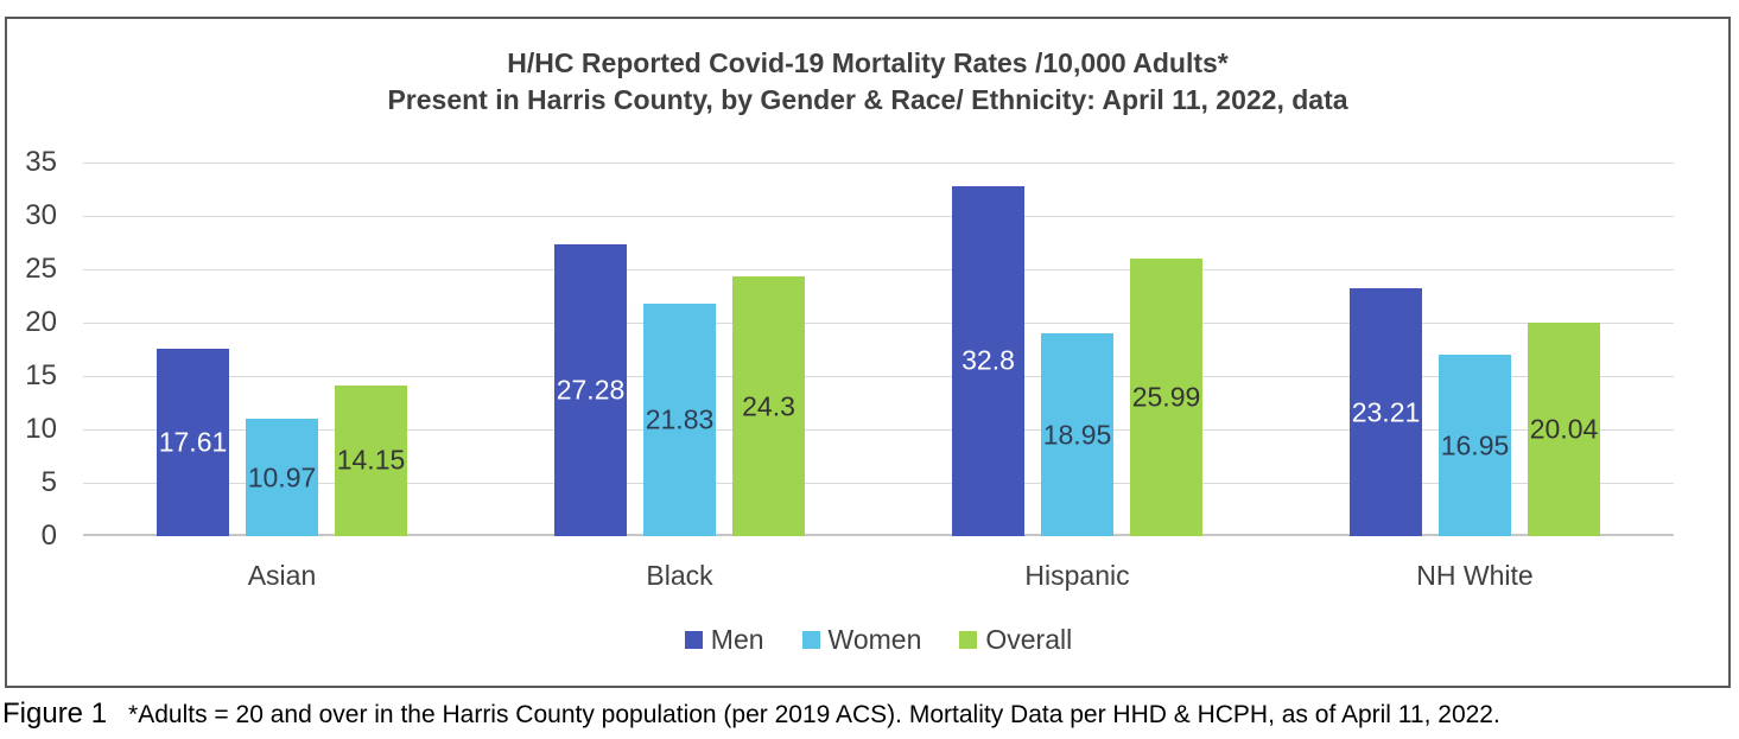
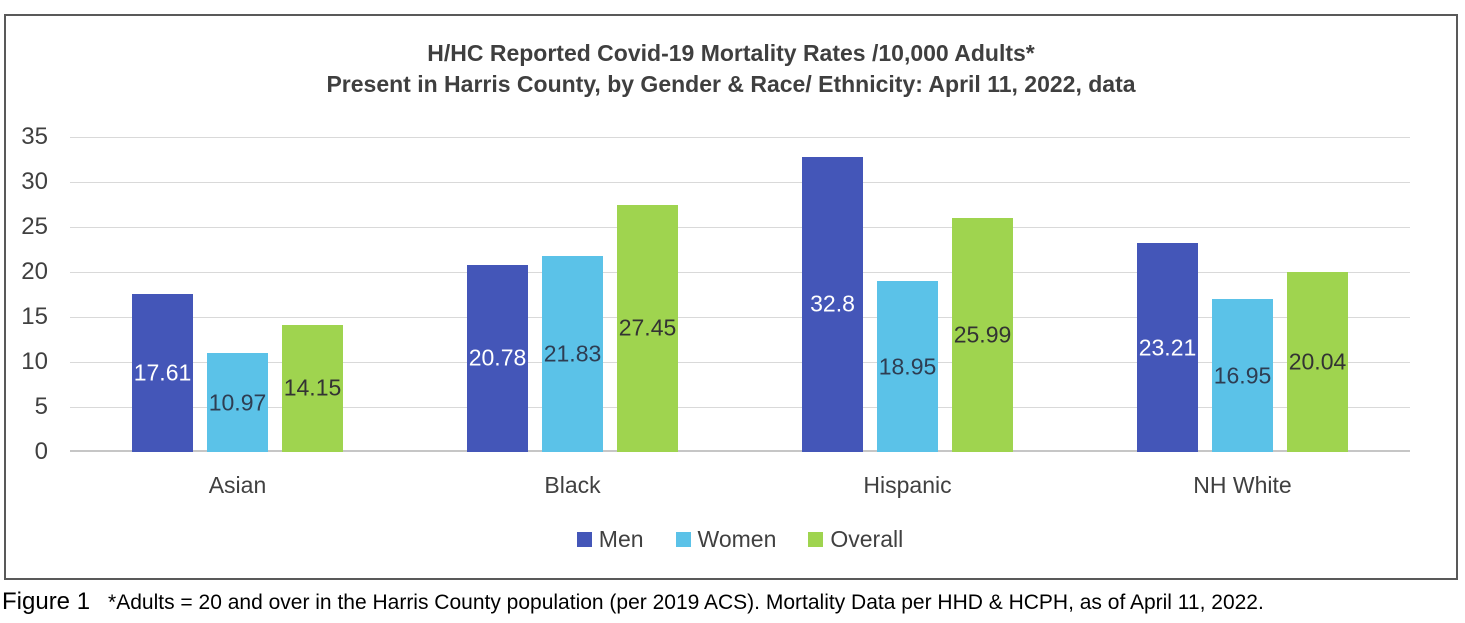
Men/Black: 27.28 -> 20.78
Overall/Black: 24.3 -> 27.45
